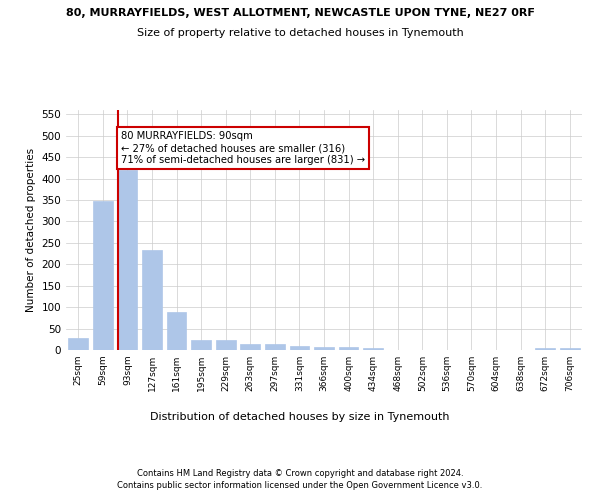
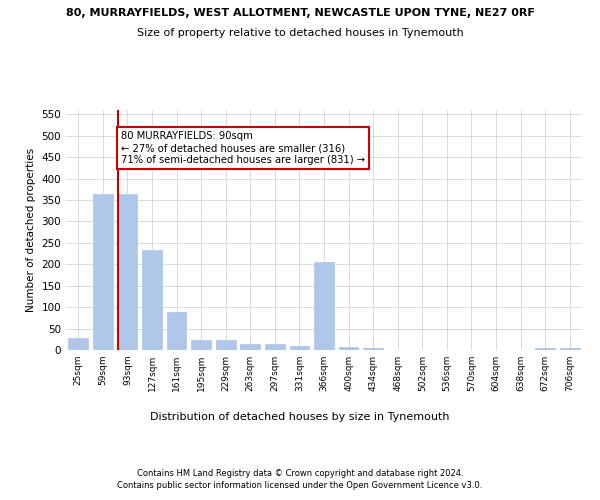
59sqm: 348 -> 365
93sqm: 420 -> 365
366sqm: 7 -> 205
